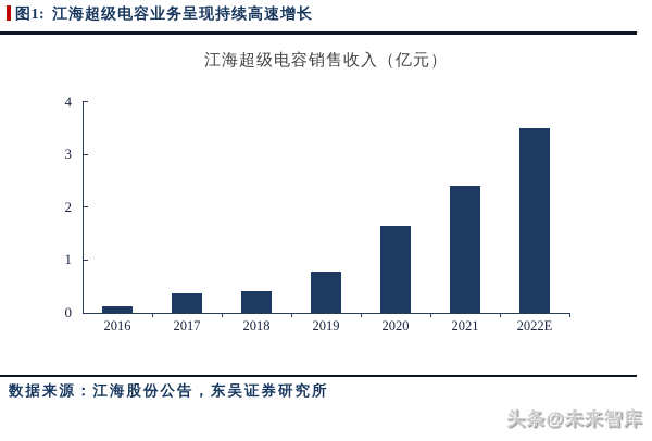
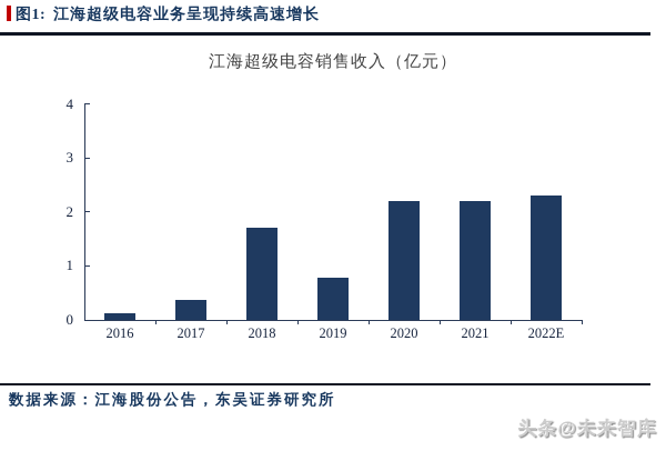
2018: 0.4 -> 1.7
2020: 1.6 -> 2.2
2021: 2.4 -> 2.2
2022E: 3.5 -> 2.3
